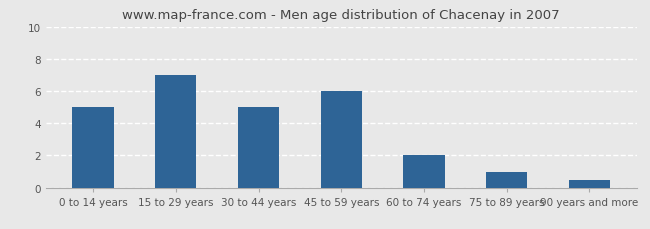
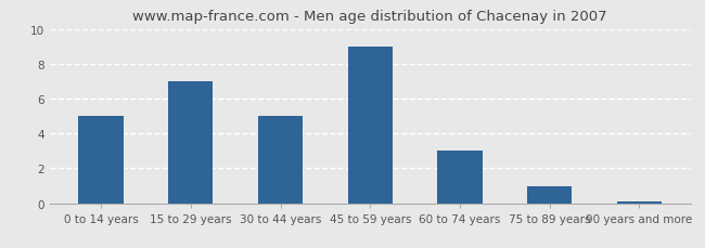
45 to 59 years: 6.0 -> 9.0
60 to 74 years: 2.0 -> 3.0
90 years and more: 0.5 -> 0.1
